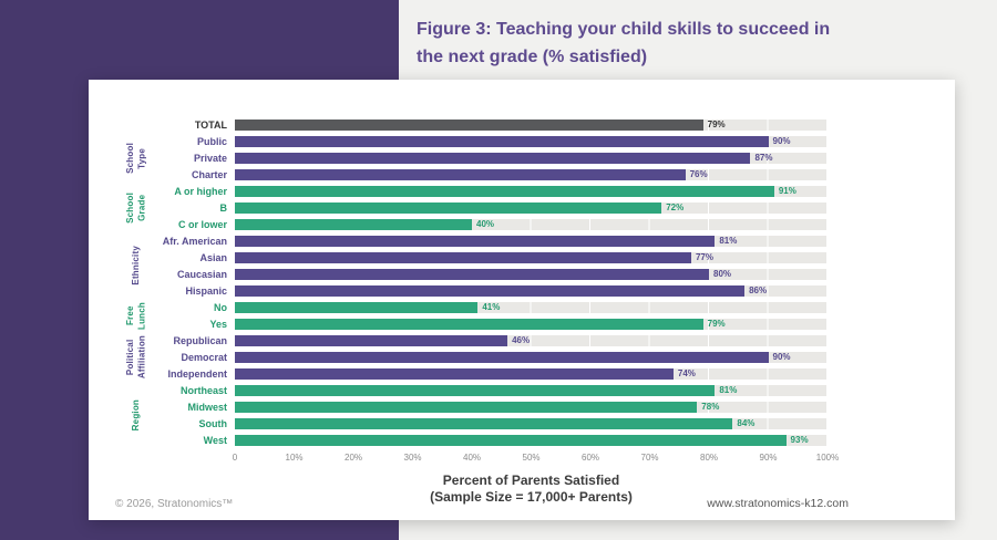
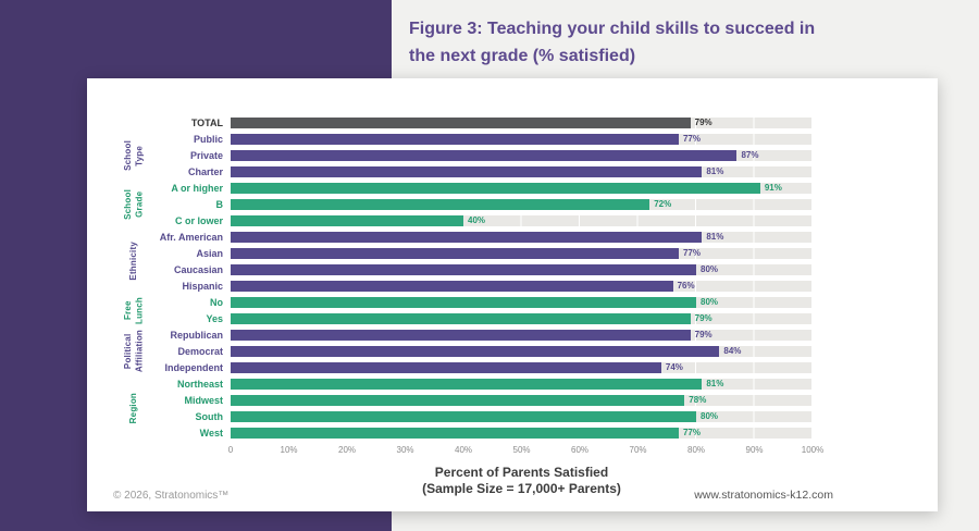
Public: 90% -> 77%
Charter: 76% -> 81%
Hispanic: 86% -> 76%
No: 41% -> 80%
Republican: 46% -> 79%
Democrat: 90% -> 84%
South: 84% -> 80%
West: 93% -> 77%
